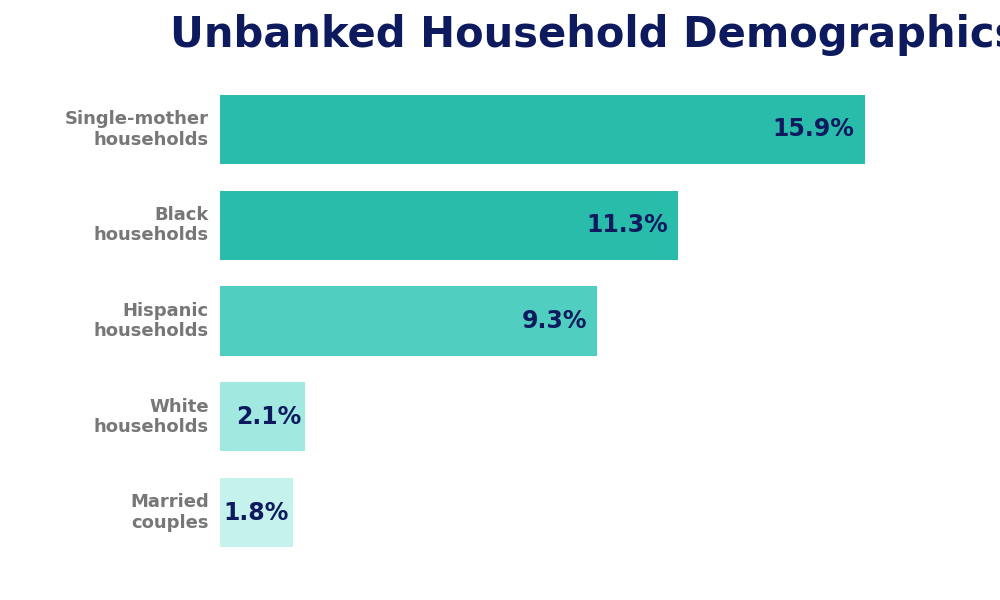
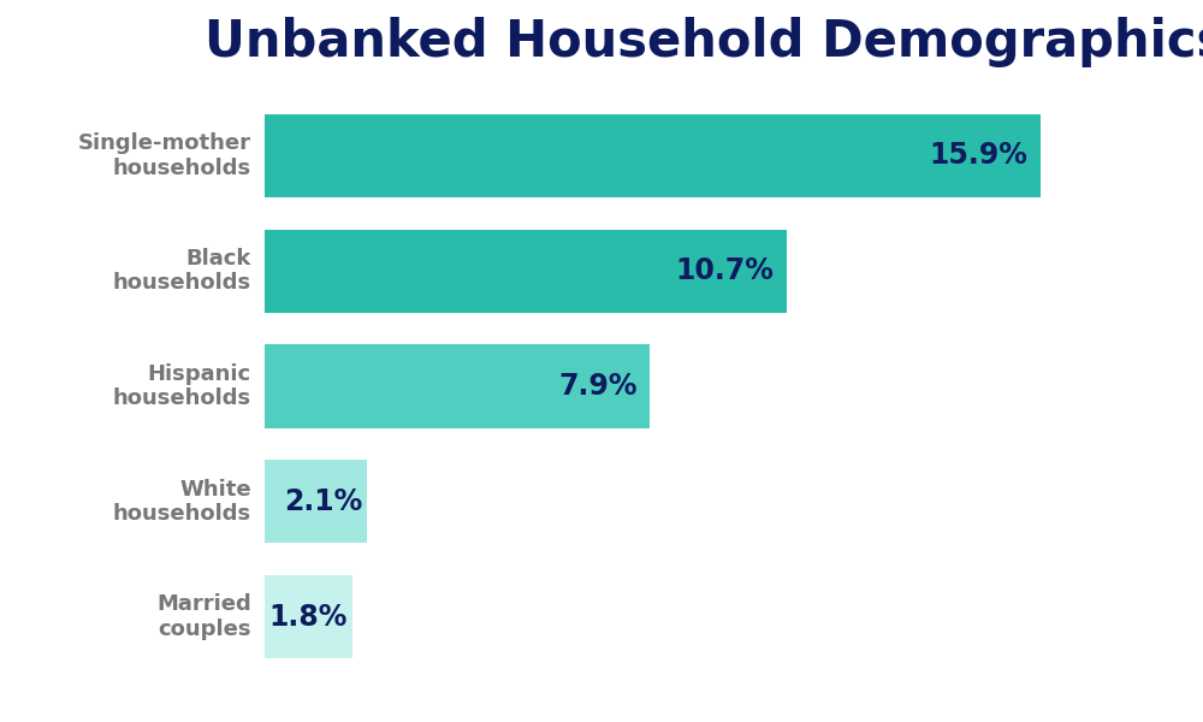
Black households: 11.3% -> 10.7%
Hispanic households: 9.3% -> 7.9%
